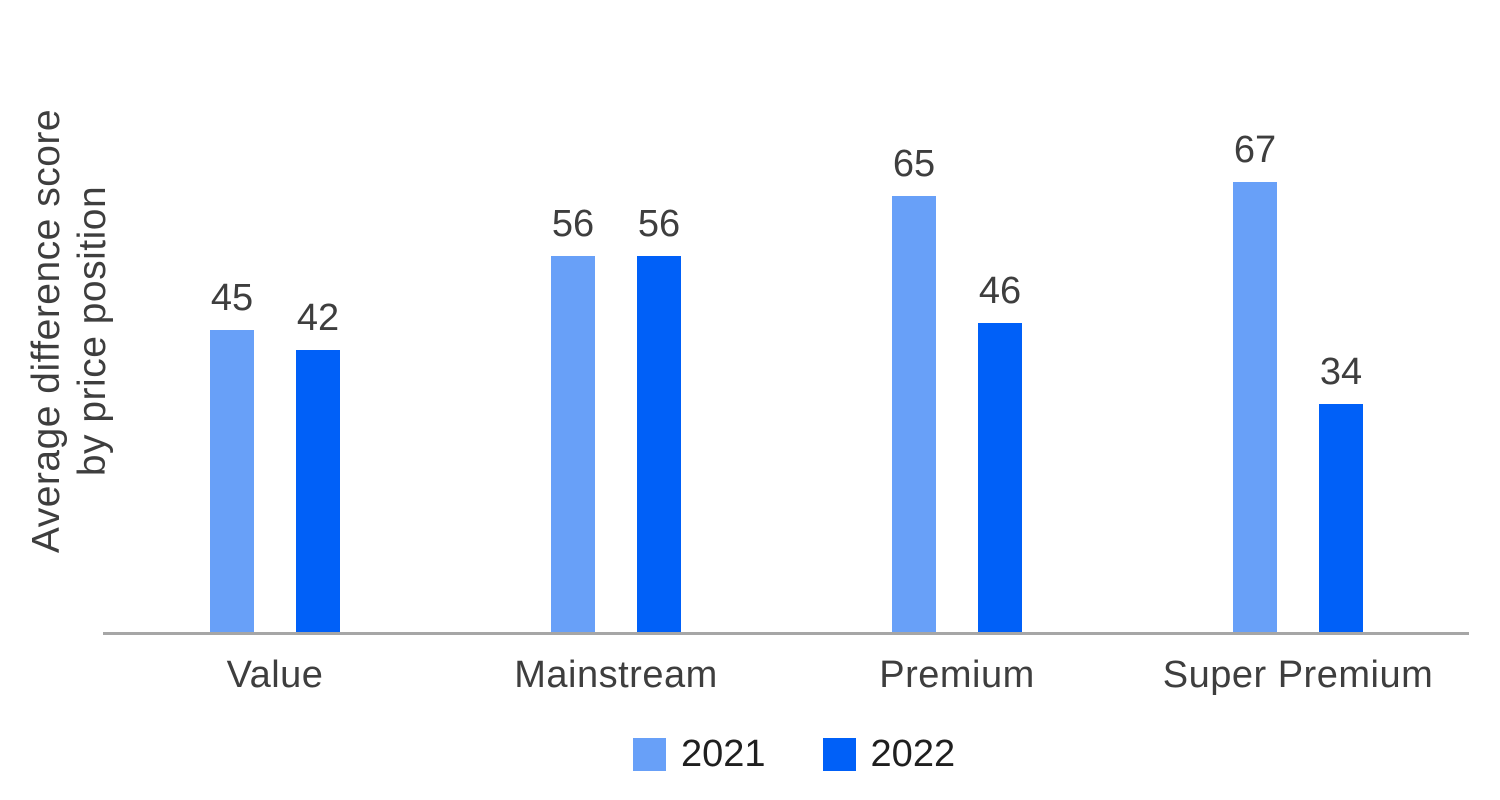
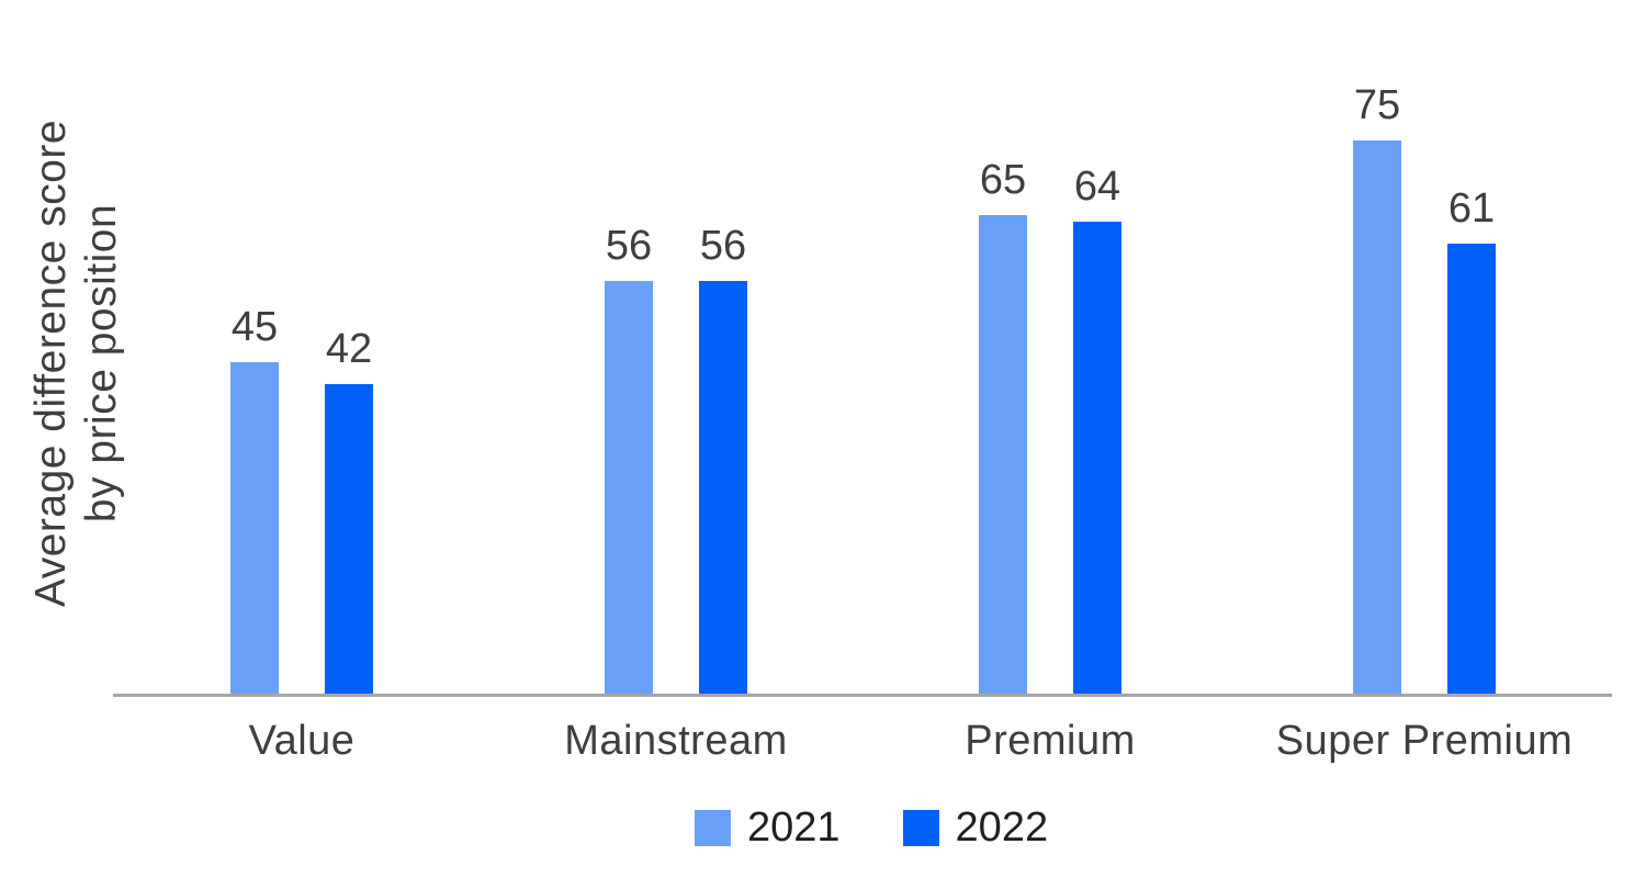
2022/Premium: 46 -> 64
2021/Super Premium: 67 -> 75
2022/Super Premium: 34 -> 61
